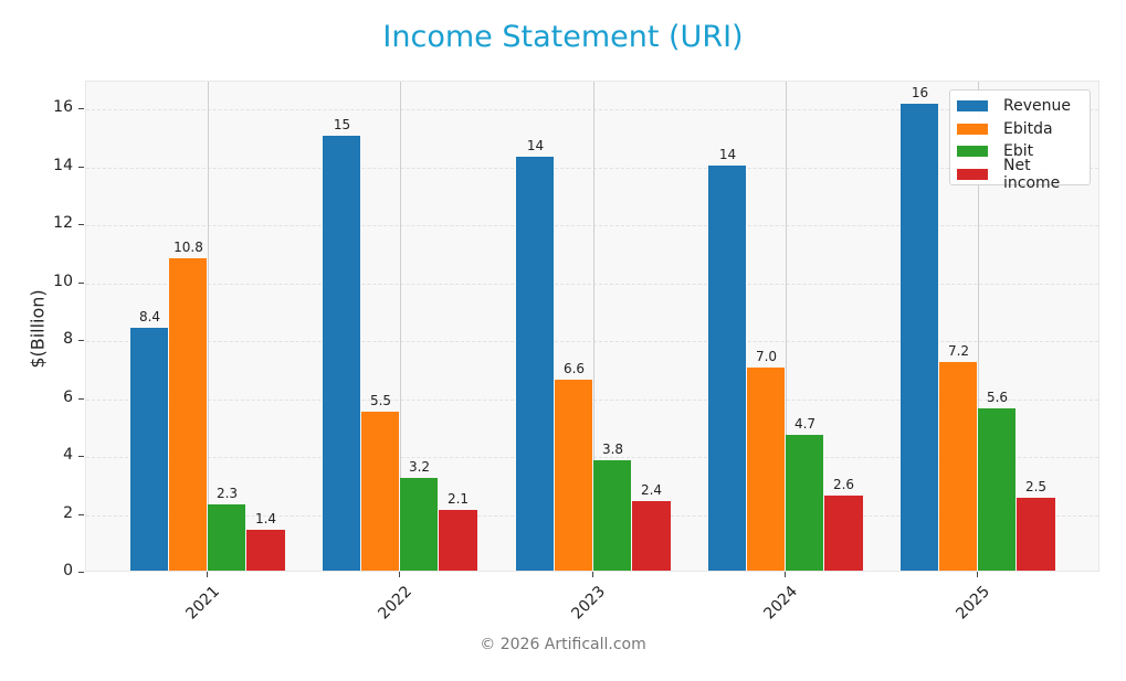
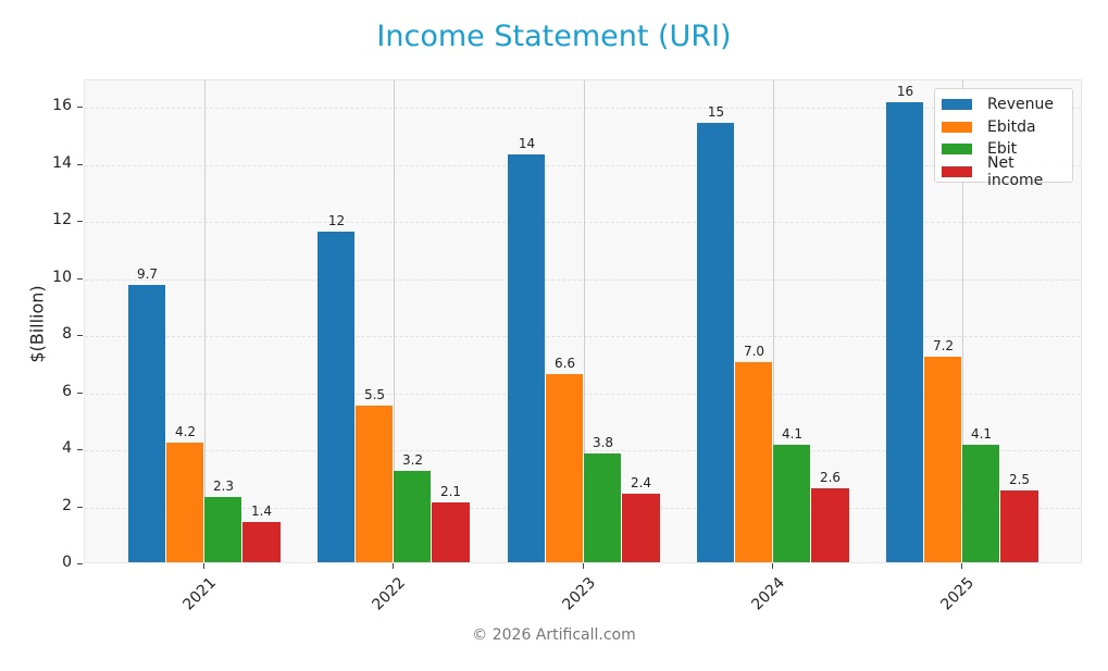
Revenue/2021: 8.4 -> 9.7
Ebitda/2021: 10.8 -> 4.2
Revenue/2022: 15 -> 12
Revenue/2024: 14 -> 15
Ebit/2024: 4.7 -> 4.1
Ebit/2025: 5.6 -> 4.1
